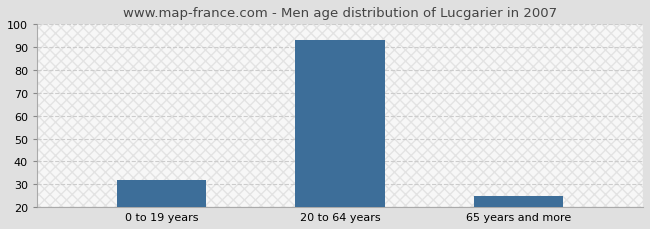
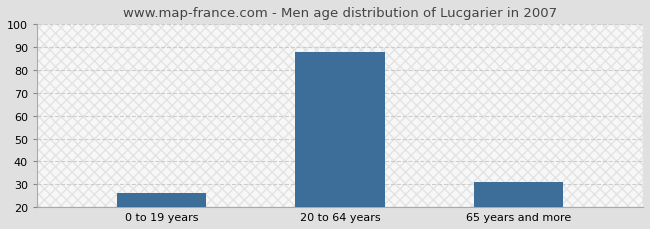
0 to 19 years: 32 -> 26
20 to 64 years: 93 -> 88
65 years and more: 25 -> 31
